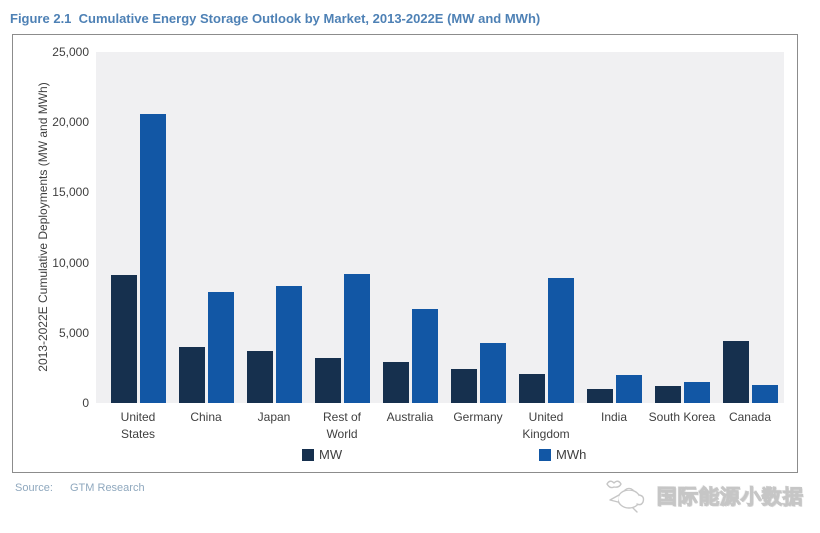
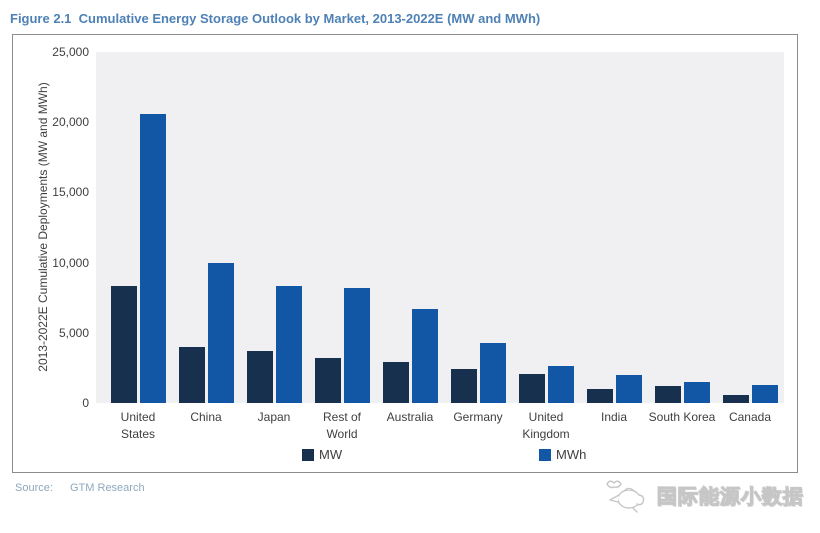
MW/United States: 9100 -> 8300
MWh/China: 7900 -> 10000
MWh/Rest of World: 9200 -> 8200
MWh/United Kingdom: 8900 -> 2600
MW/Canada: 4400 -> 600
